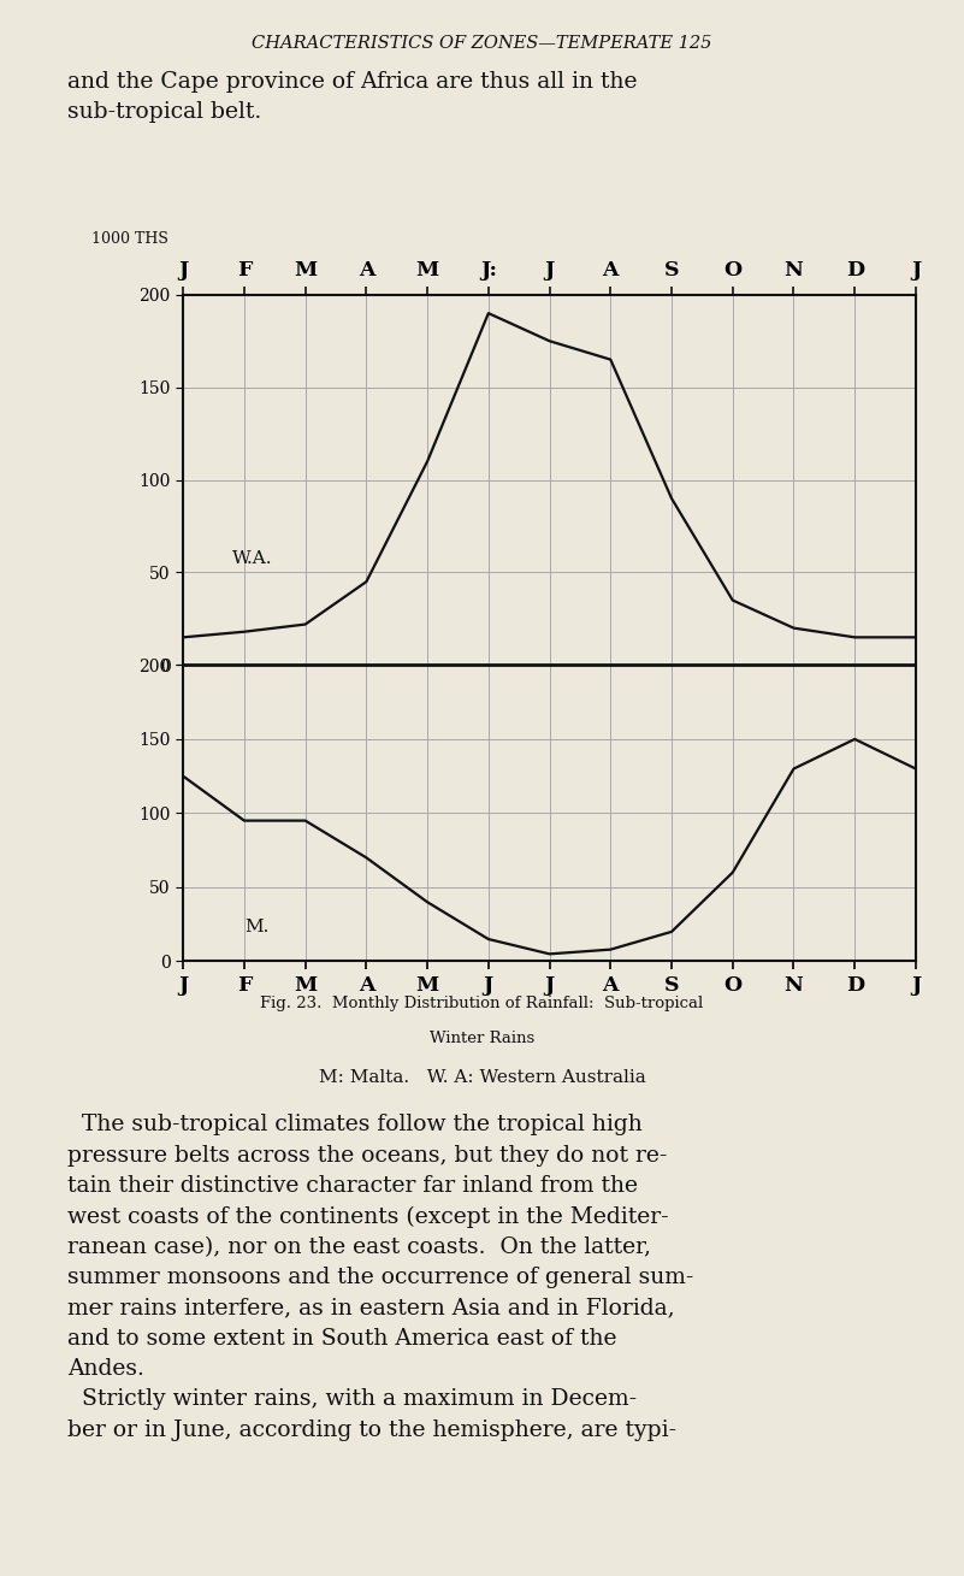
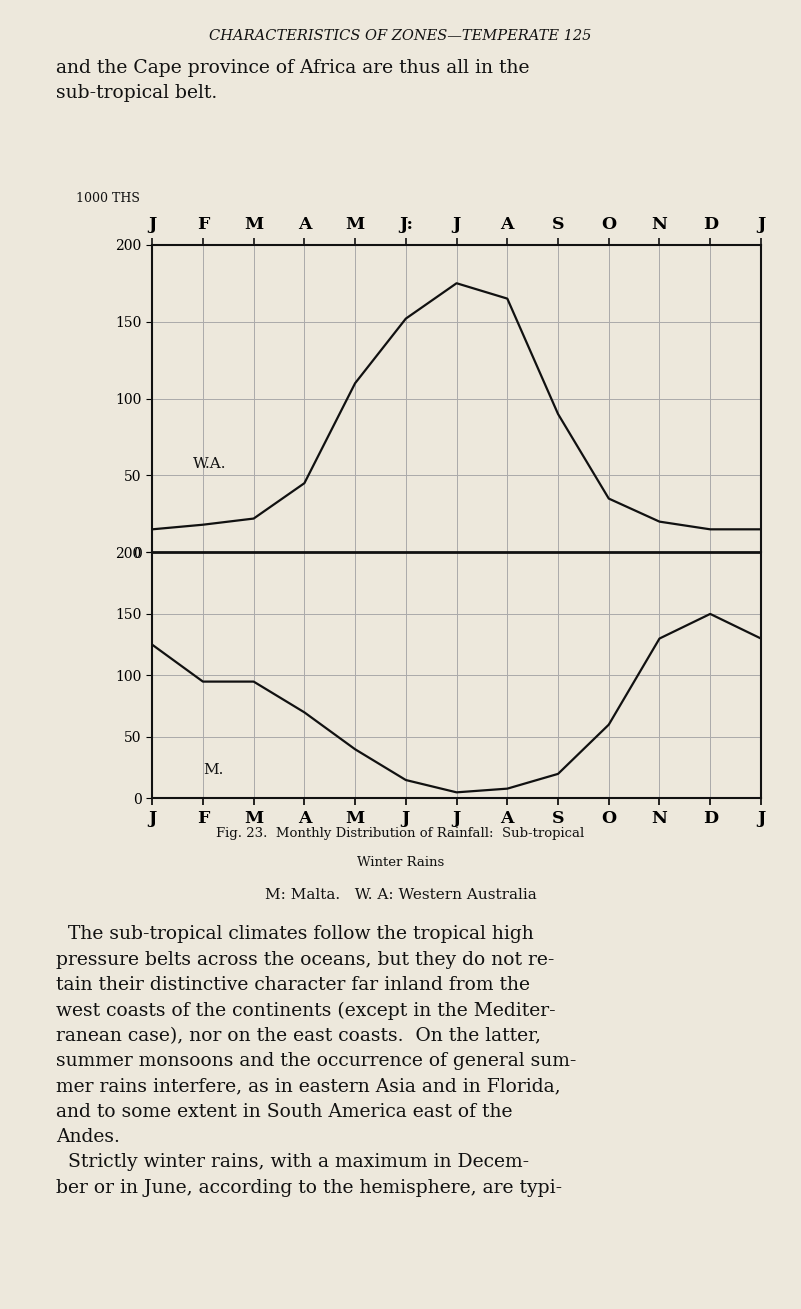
J:: 190 -> 152
